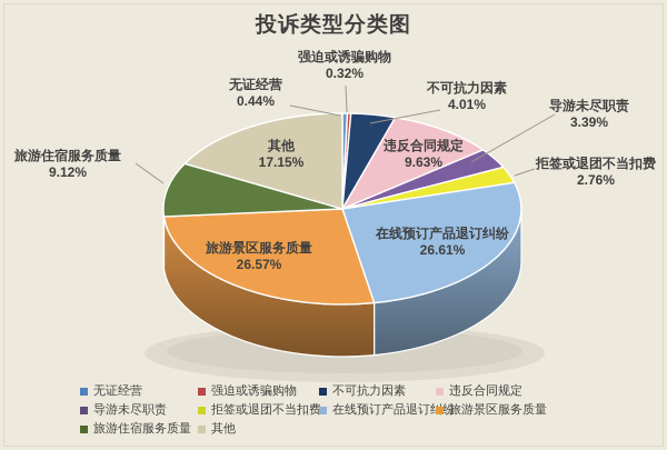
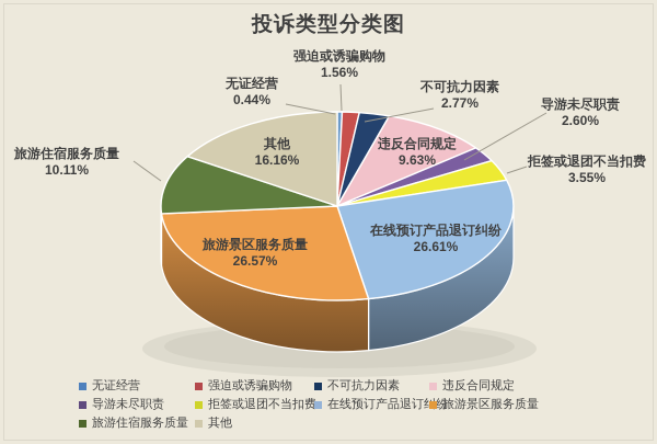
强迫或诱骗购物: 0.32% -> 1.56%
不可抗力因素: 4.01% -> 2.77%
导游未尽职责: 3.39% -> 2.60%
拒签或退团不当扣费: 2.76% -> 3.55%
旅游住宿服务质量: 9.12% -> 10.11%
其他: 17.15% -> 16.16%
